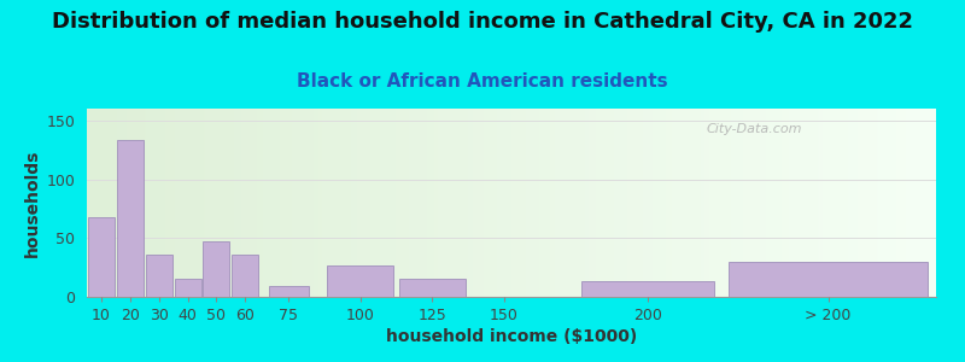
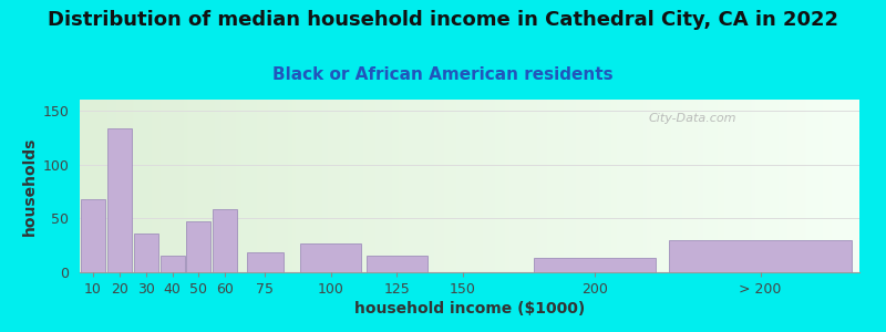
60: 36 -> 58
75: 9 -> 18
